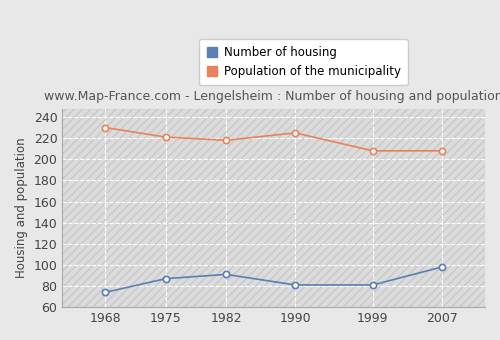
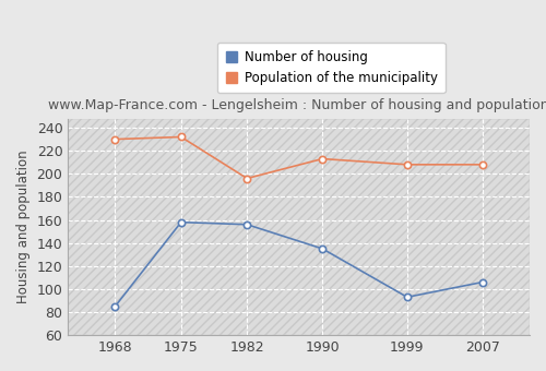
Number of housing/1968: 74 -> 85
Number of housing/1975: 87 -> 158
Population of the municipality/1975: 221 -> 232
Number of housing/1982: 91 -> 156
Population of the municipality/1982: 218 -> 196
Number of housing/1990: 81 -> 135
Population of the municipality/1990: 225 -> 213
Number of housing/1999: 81 -> 93
Number of housing/2007: 98 -> 106
